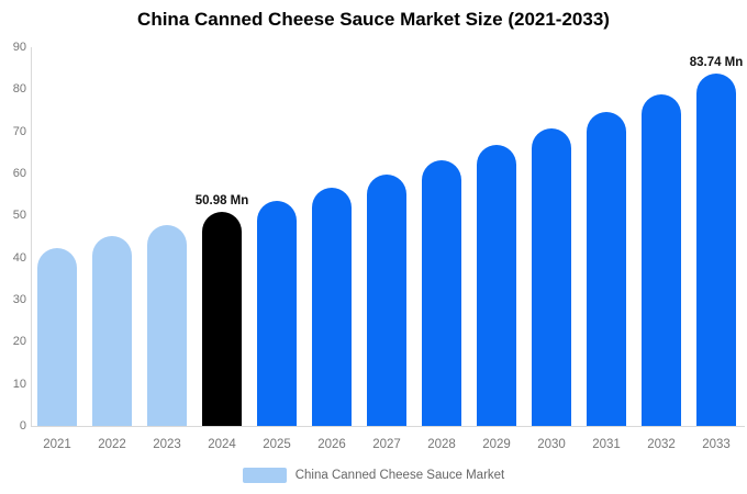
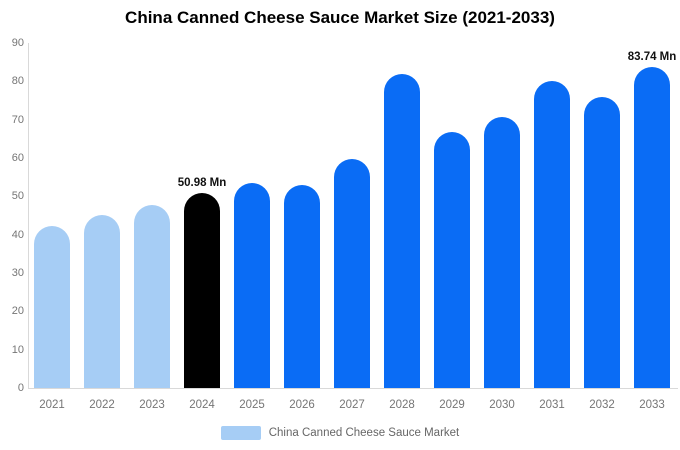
2026: 56 -> 53
2028: 63 -> 82
2031: 74 -> 80
2032: 79 -> 76
